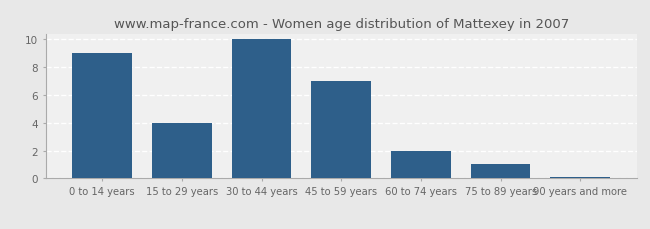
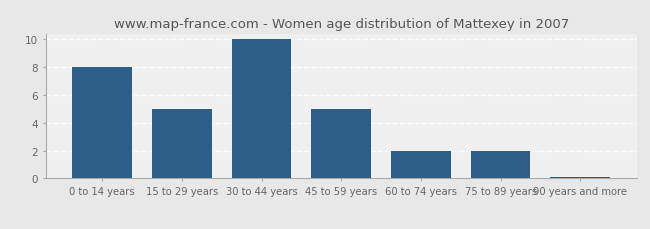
0 to 14 years: 9.0 -> 8.0
15 to 29 years: 4.0 -> 5.0
45 to 59 years: 7.0 -> 5.0
75 to 89 years: 1.0 -> 2.0
